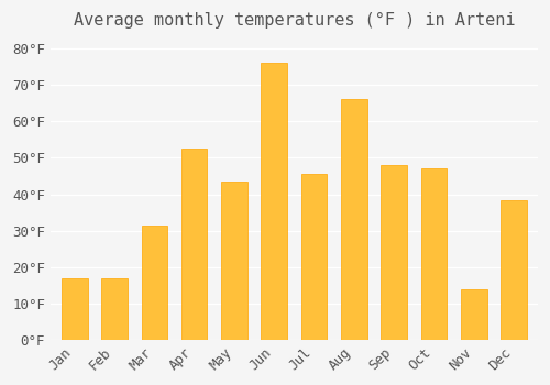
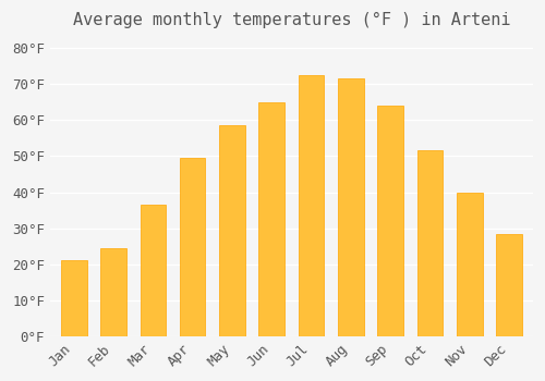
Jan: 17.0°F -> 21.0°F
Feb: 17.0°F -> 24.5°F
Mar: 31.5°F -> 36.5°F
Apr: 52.5°F -> 49.5°F
May: 43.5°F -> 58.5°F
Jun: 76.0°F -> 65.0°F
Jul: 45.5°F -> 72.5°F
Aug: 66.0°F -> 71.5°F
Sep: 48.0°F -> 64.0°F
Oct: 47.0°F -> 51.5°F
Nov: 14.0°F -> 40.0°F
Dec: 38.5°F -> 28.5°F
